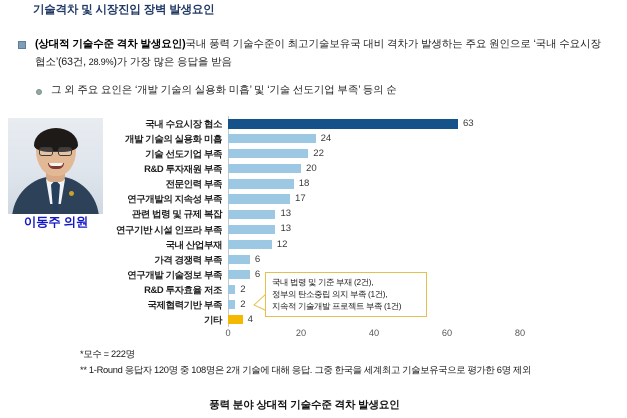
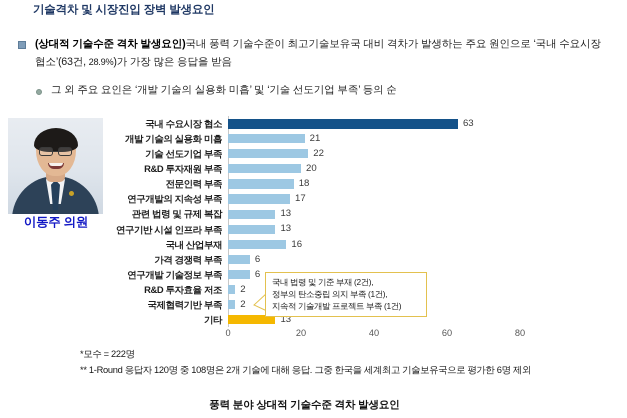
개발 기술의 실용화 미흡: 24 -> 21
국내 산업부재: 12 -> 16
기타: 4 -> 13
